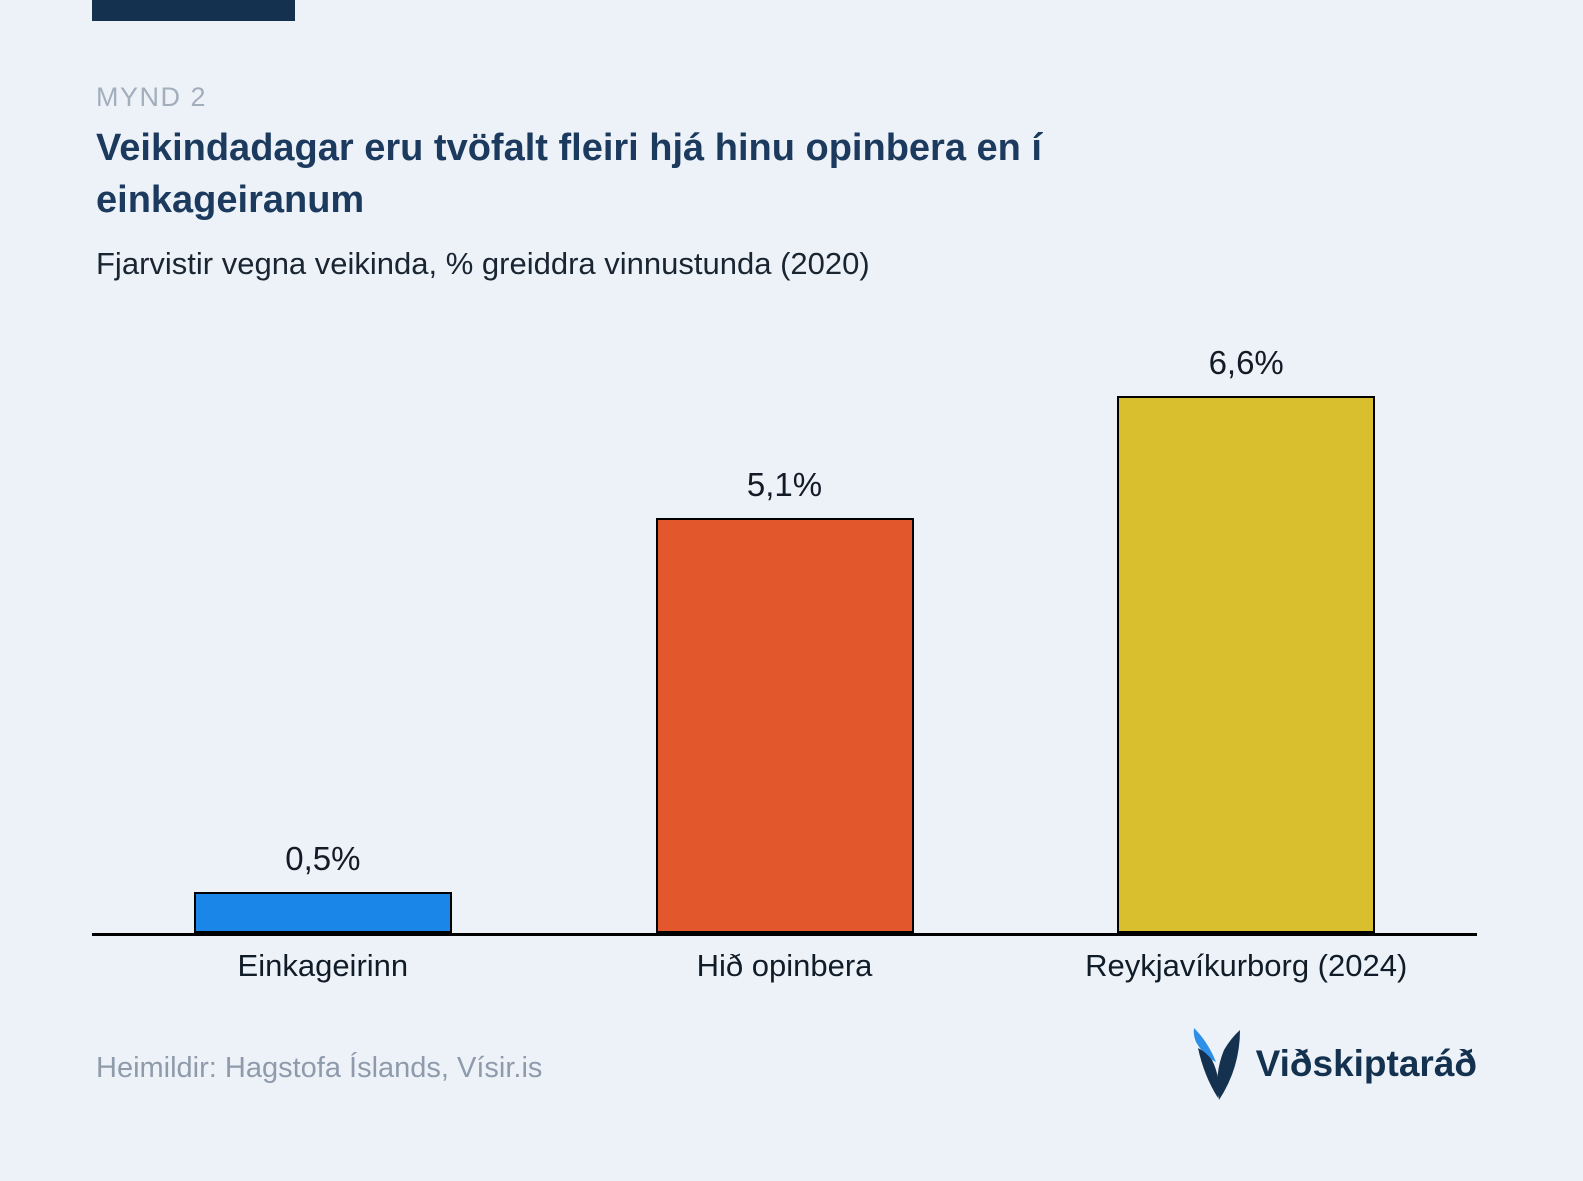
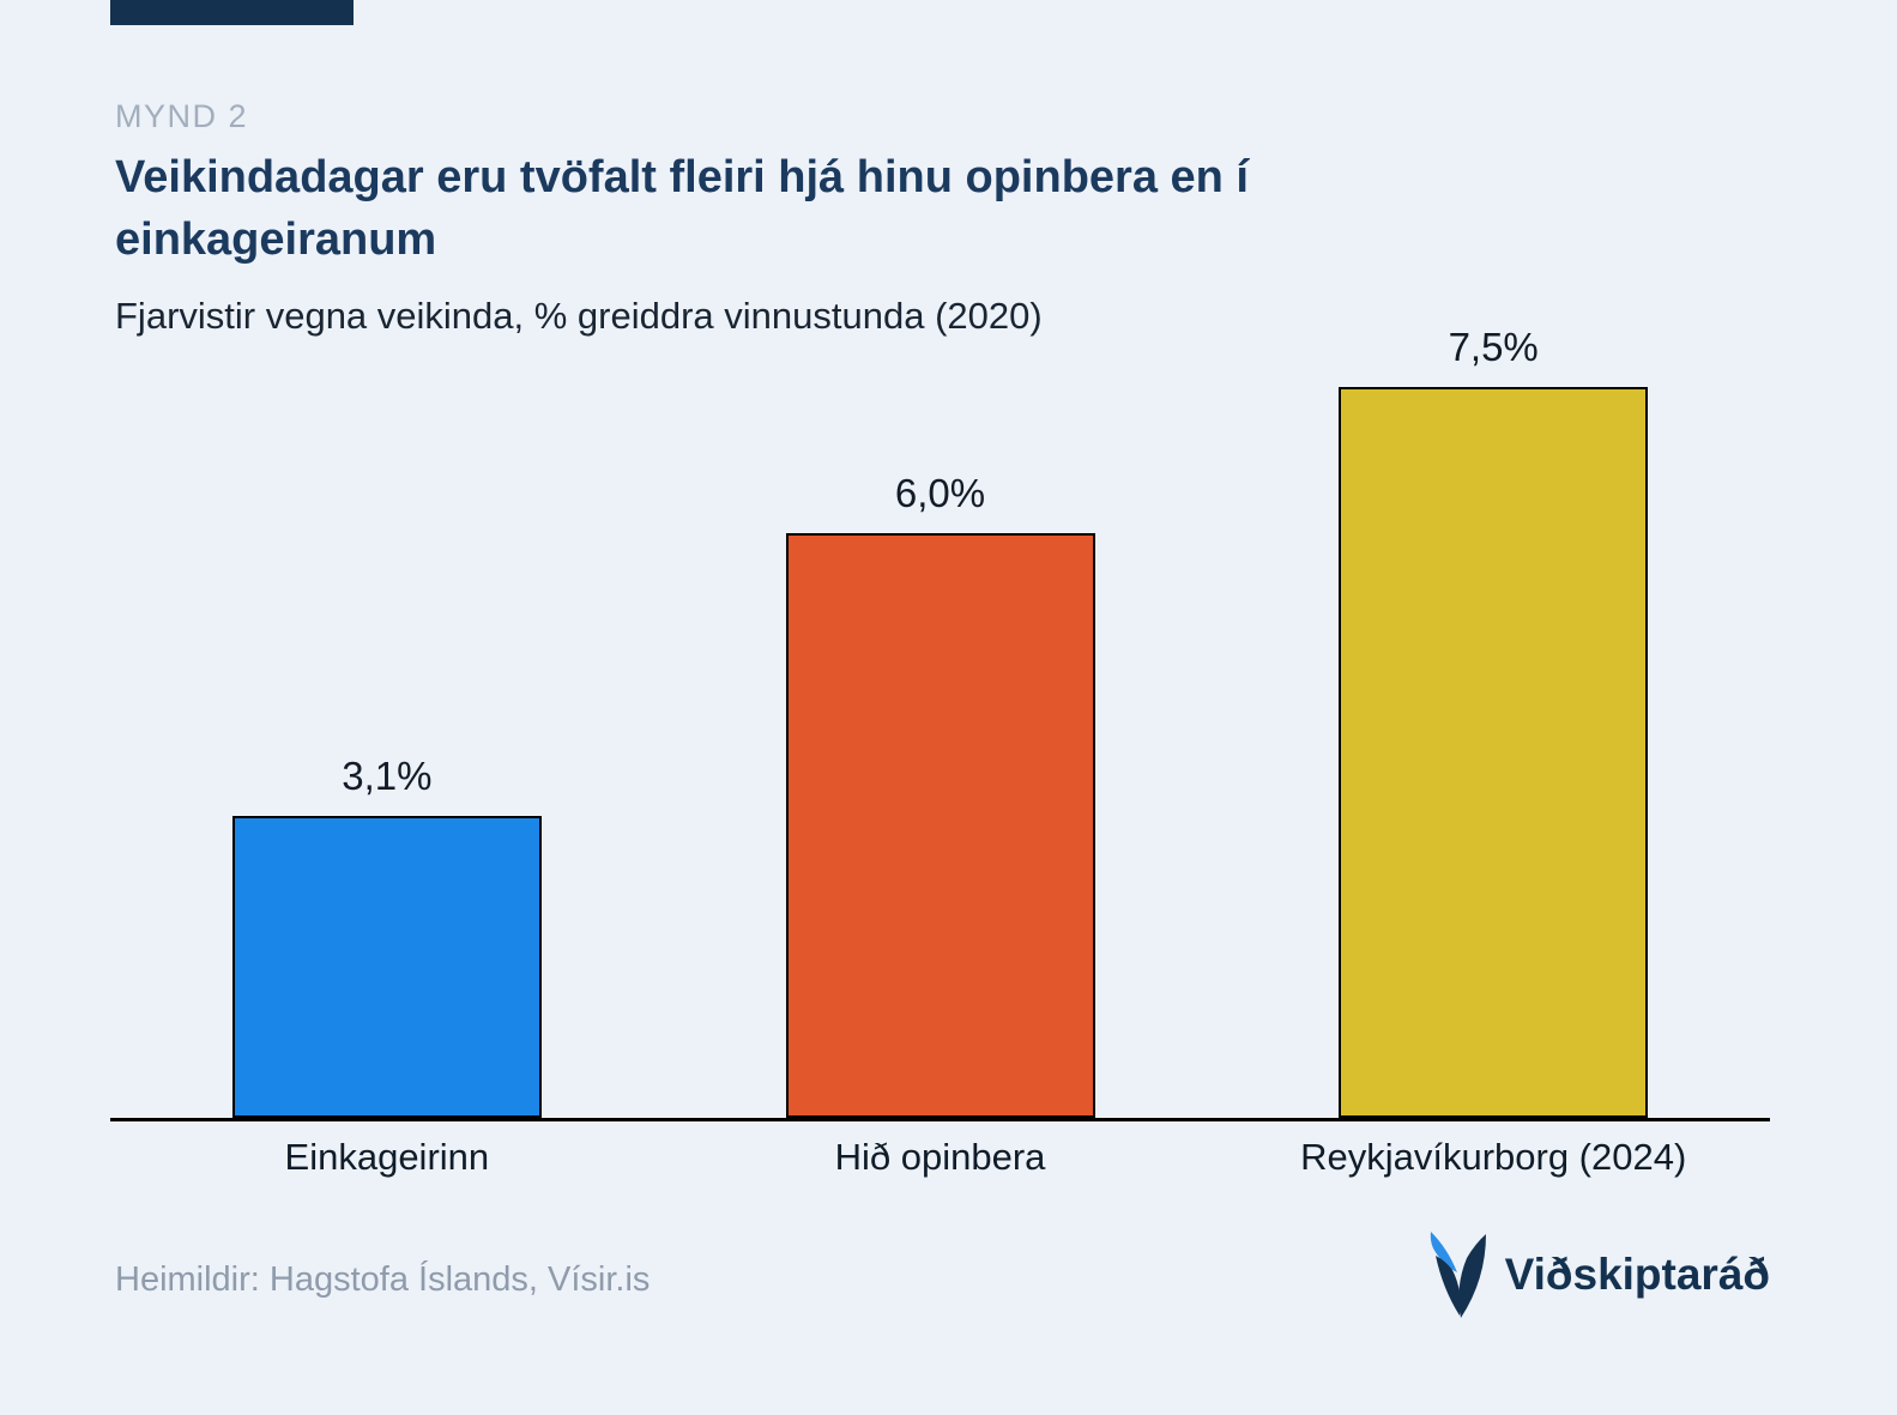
Einkageirinn: 0,5% -> 3,1%
Hið opinbera: 5,1% -> 6,0%
Reykjavíkurborg (2024): 6,6% -> 7,5%
